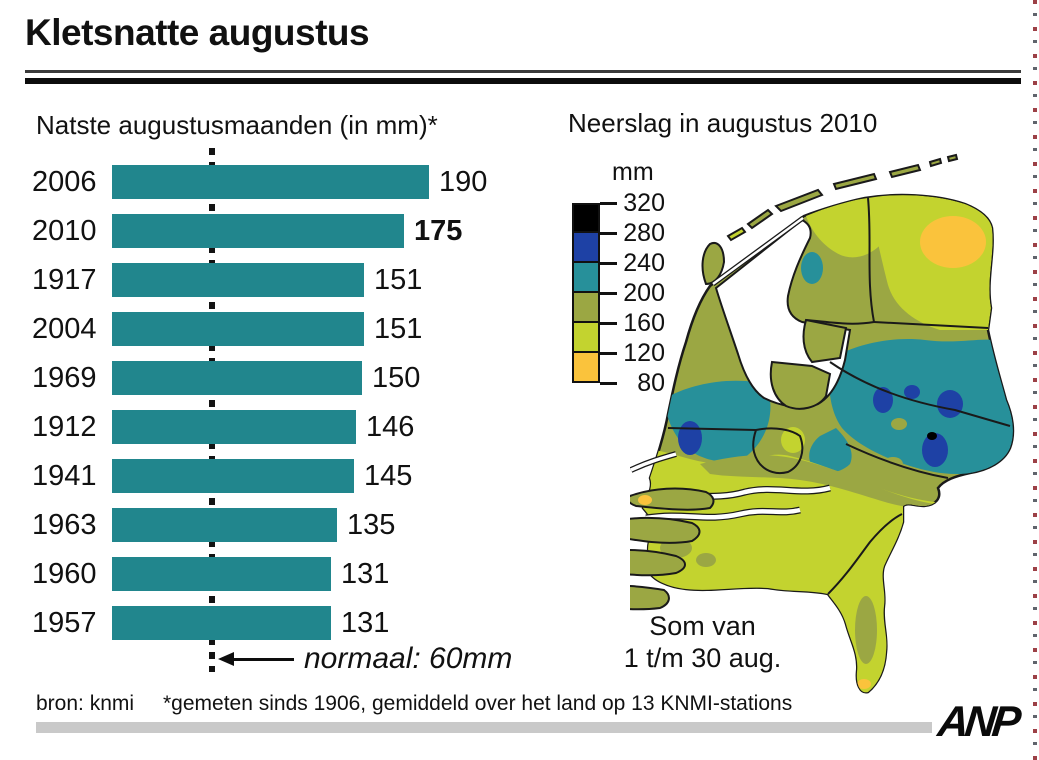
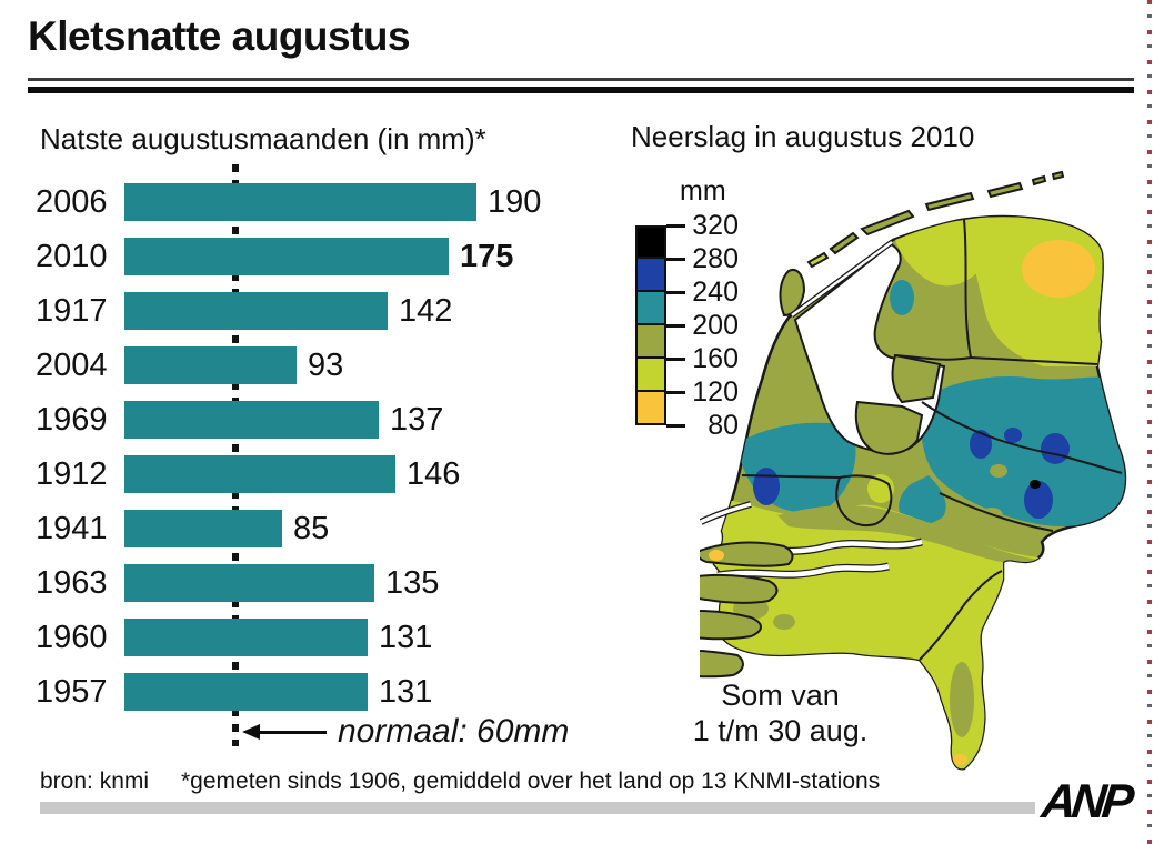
1917: 151 -> 142
2004: 151 -> 93
1969: 150 -> 137
1941: 145 -> 85
